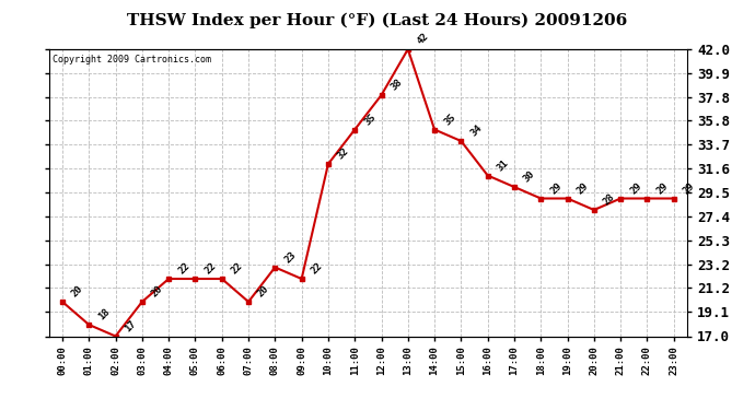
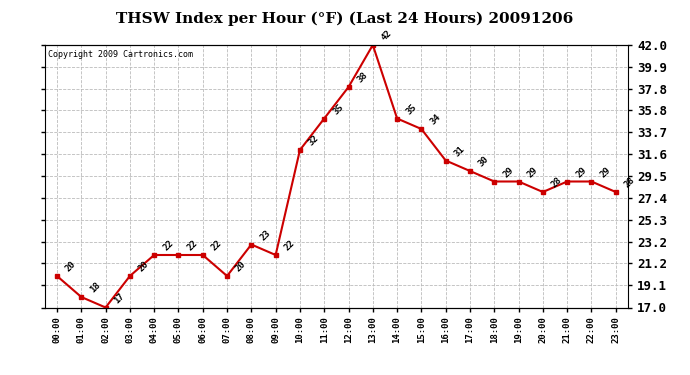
23:00: 29 -> 28
